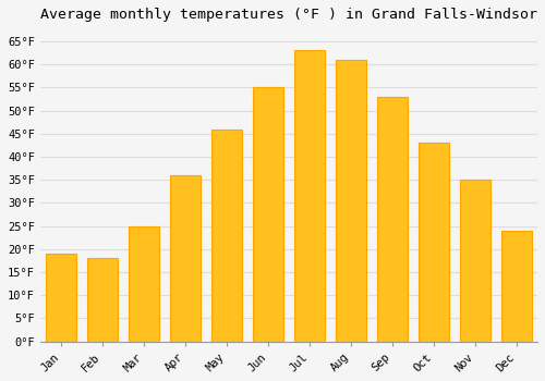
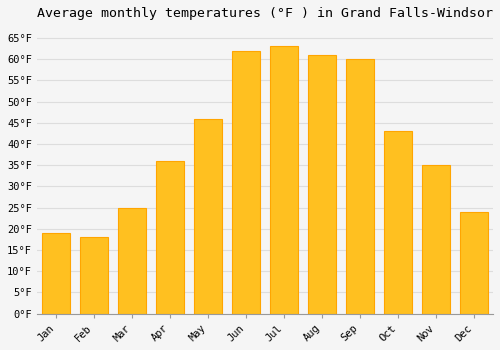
Jun: 55°F -> 62°F
Sep: 53°F -> 60°F
